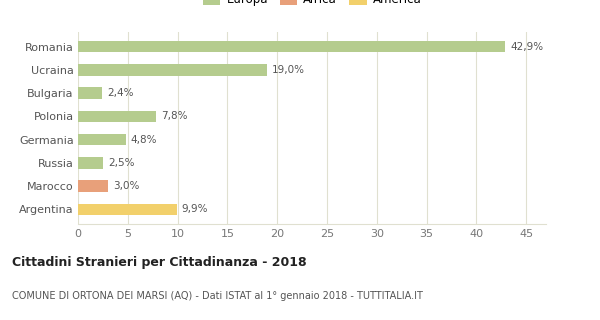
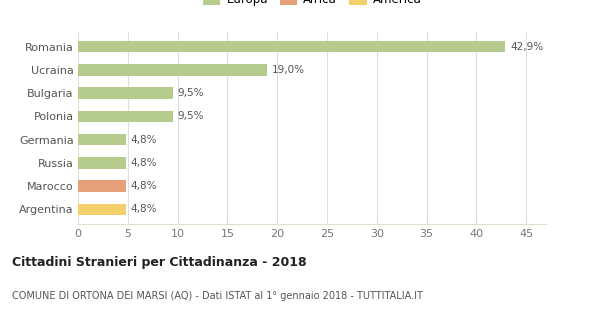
Bulgaria: 2,4% -> 9,5%
Polonia: 7,8% -> 9,5%
Russia: 2,5% -> 4,8%
Marocco: 3,0% -> 4,8%
Argentina: 9,9% -> 4,8%
